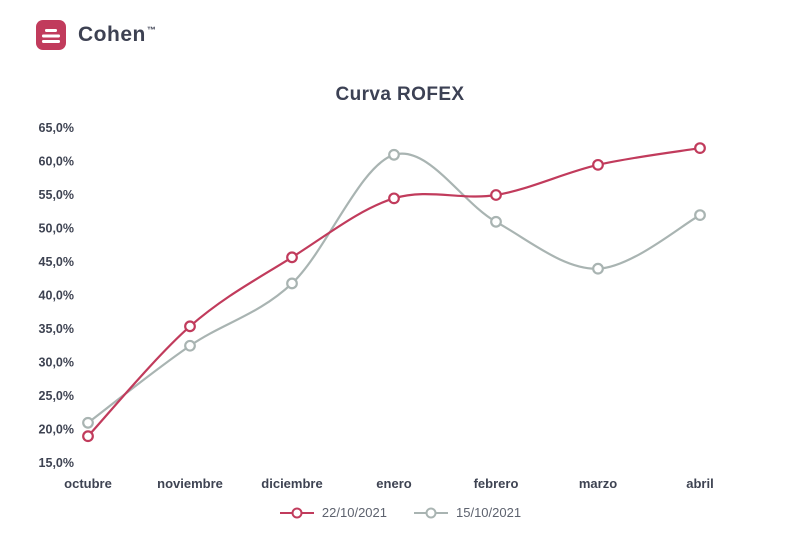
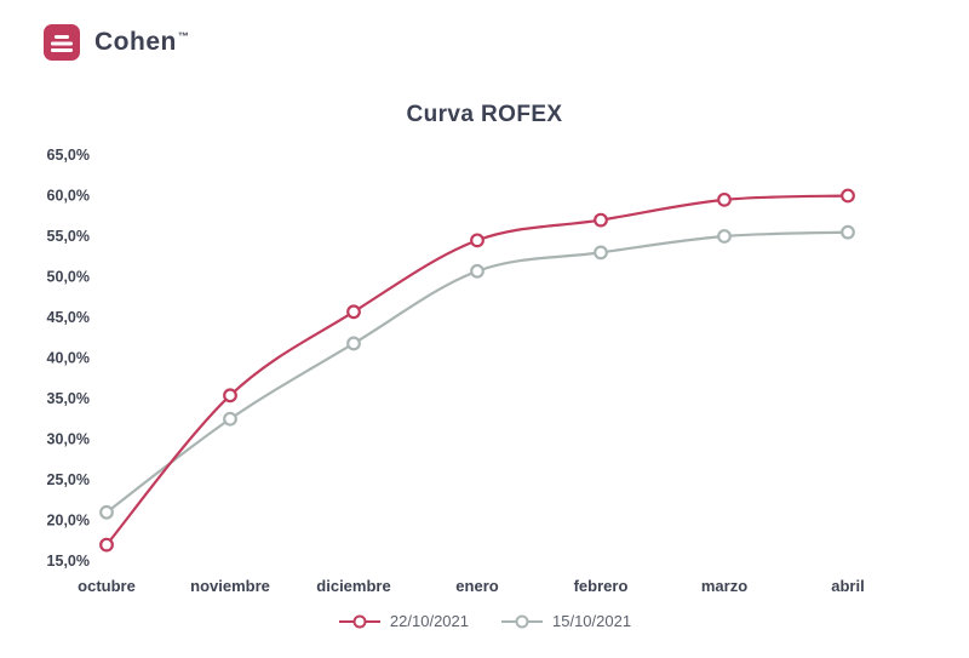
22/10/2021/octubre: 19% -> 17%
15/10/2021/enero: 61% -> 51%
22/10/2021/febrero: 55% -> 57%
15/10/2021/febrero: 51% -> 53%
15/10/2021/marzo: 44% -> 55%
22/10/2021/abril: 62% -> 60%
15/10/2021/abril: 52% -> 56%
